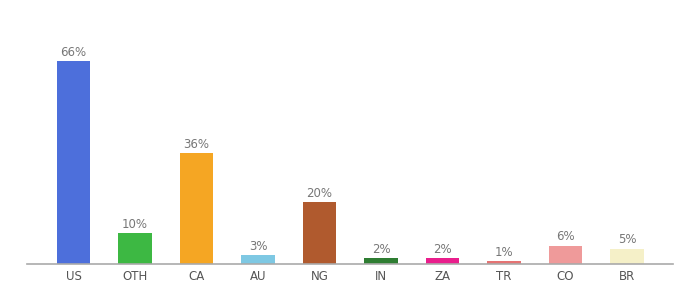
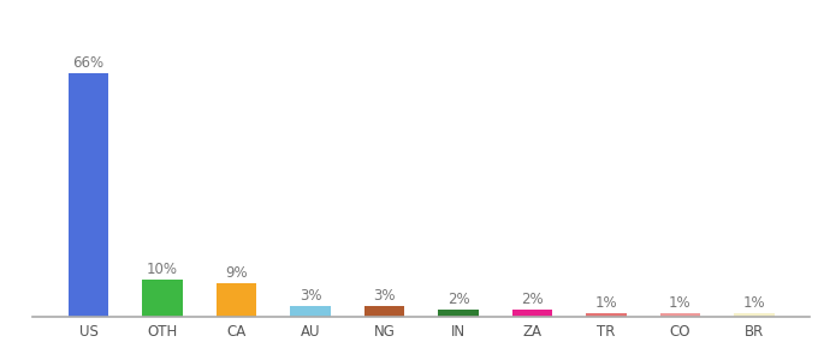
CA: 36% -> 9%
NG: 20% -> 3%
CO: 6% -> 1%
BR: 5% -> 1%
